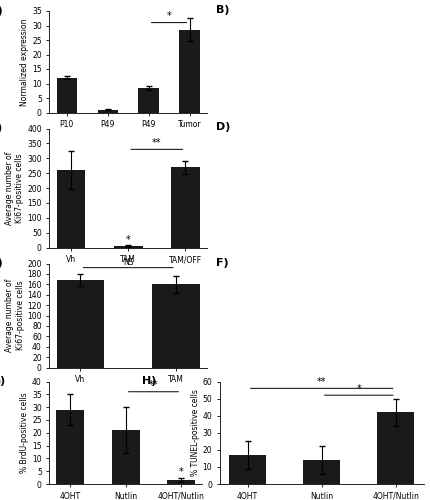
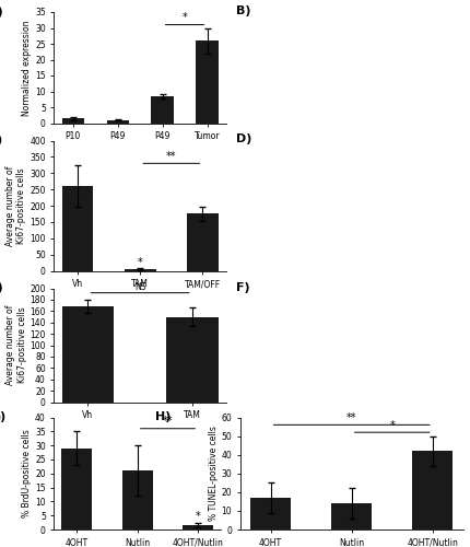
P10: 12.0 -> 1.5
Tumor: 28.5 -> 26.0
TAM/OFF: 270 -> 175
TAM: 160 -> 150
